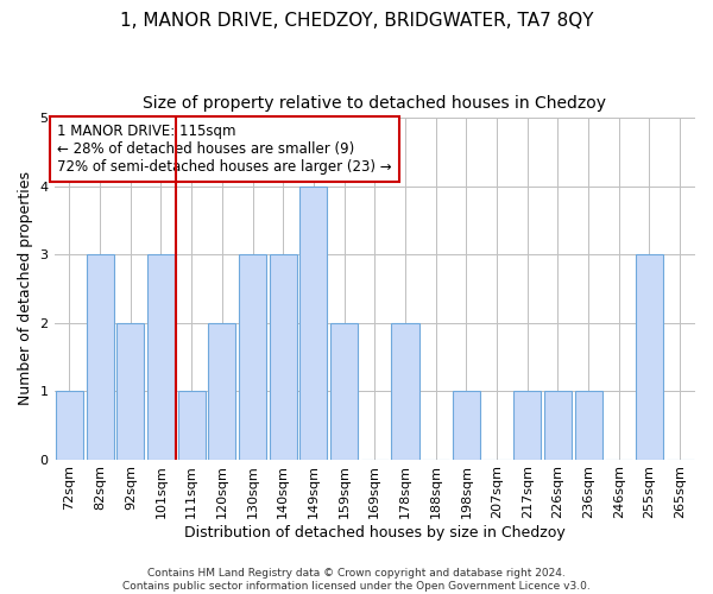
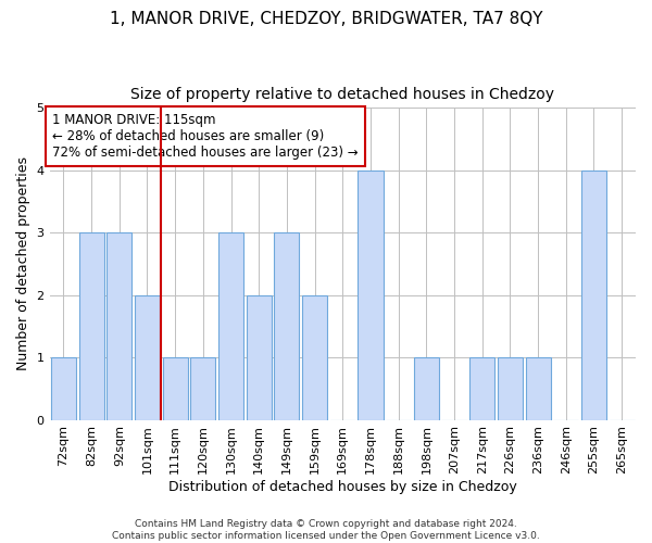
92sqm: 2 -> 3
101sqm: 3 -> 2
120sqm: 2 -> 1
140sqm: 3 -> 2
149sqm: 4 -> 3
178sqm: 2 -> 4
255sqm: 3 -> 4
